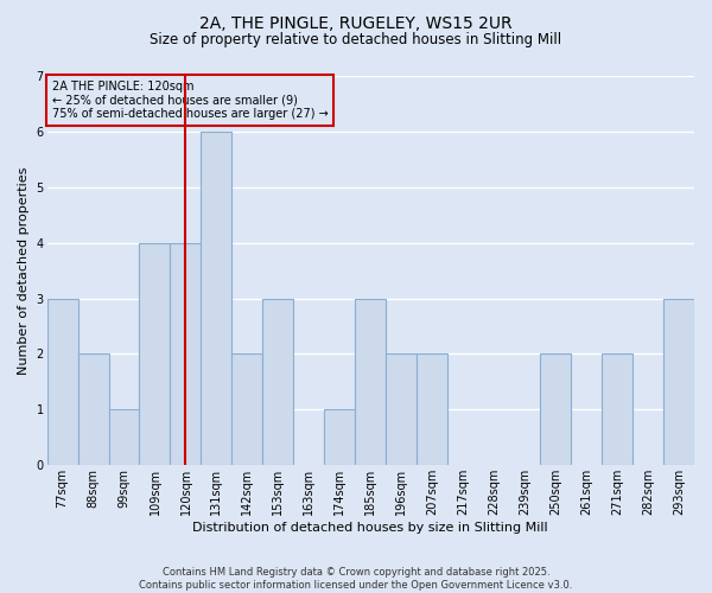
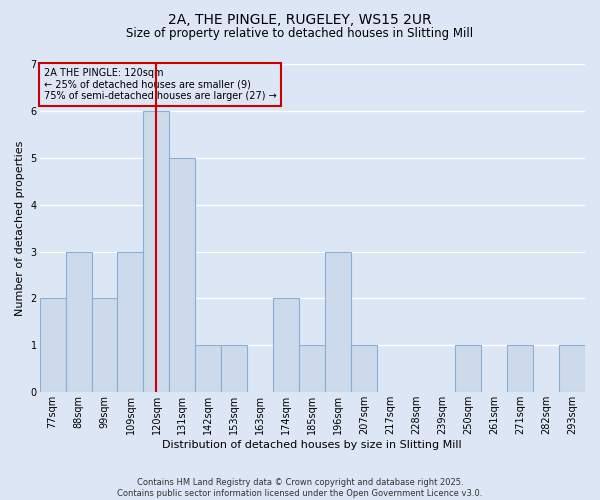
77sqm: 3 -> 2
88sqm: 2 -> 3
99sqm: 1 -> 2
109sqm: 4 -> 3
120sqm: 4 -> 6
131sqm: 6 -> 5
142sqm: 2 -> 1
153sqm: 3 -> 1
174sqm: 1 -> 2
185sqm: 3 -> 1
196sqm: 2 -> 3
207sqm: 2 -> 1
250sqm: 2 -> 1
271sqm: 2 -> 1
293sqm: 3 -> 1
